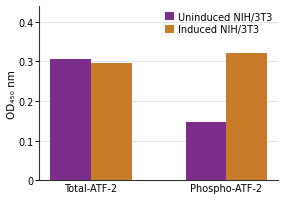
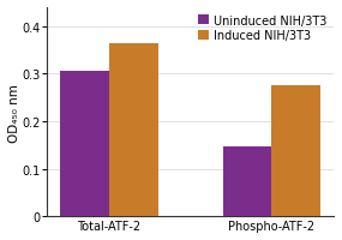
Induced NIH/3T3/Total-ATF-2: 0.297 -> 0.365
Induced NIH/3T3/Phospho-ATF-2: 0.320 -> 0.275
